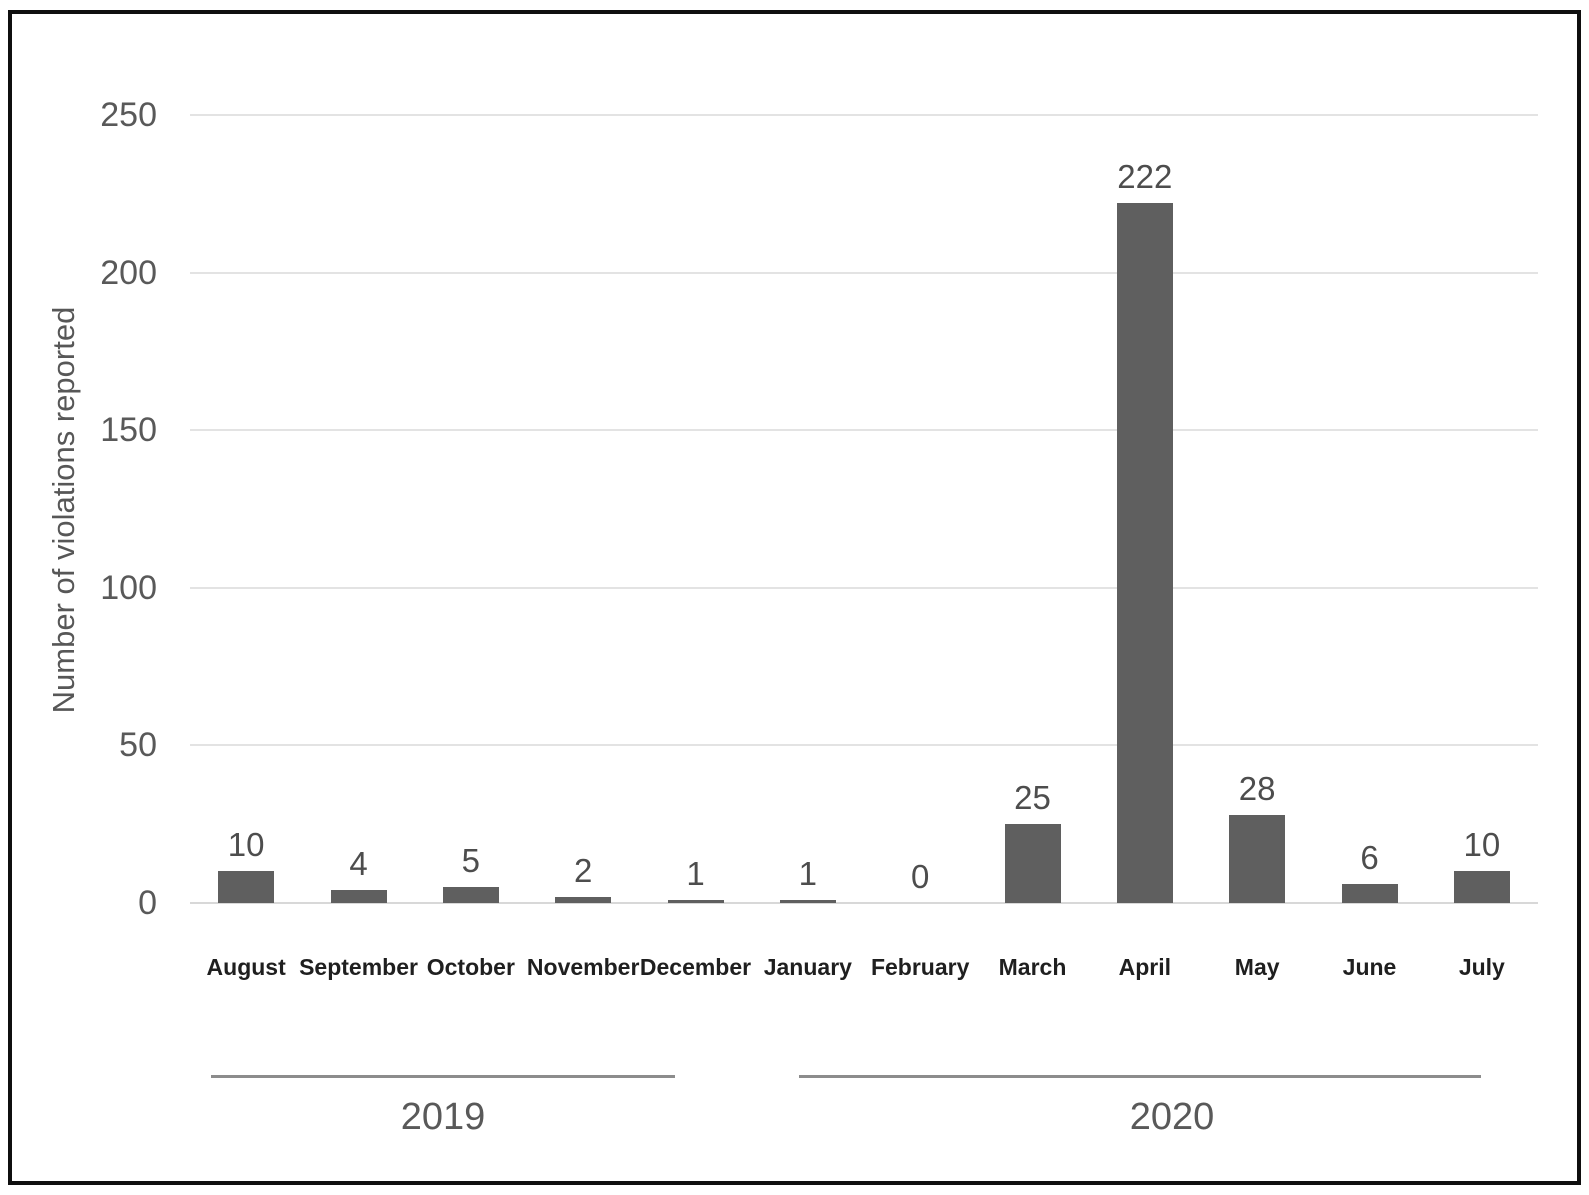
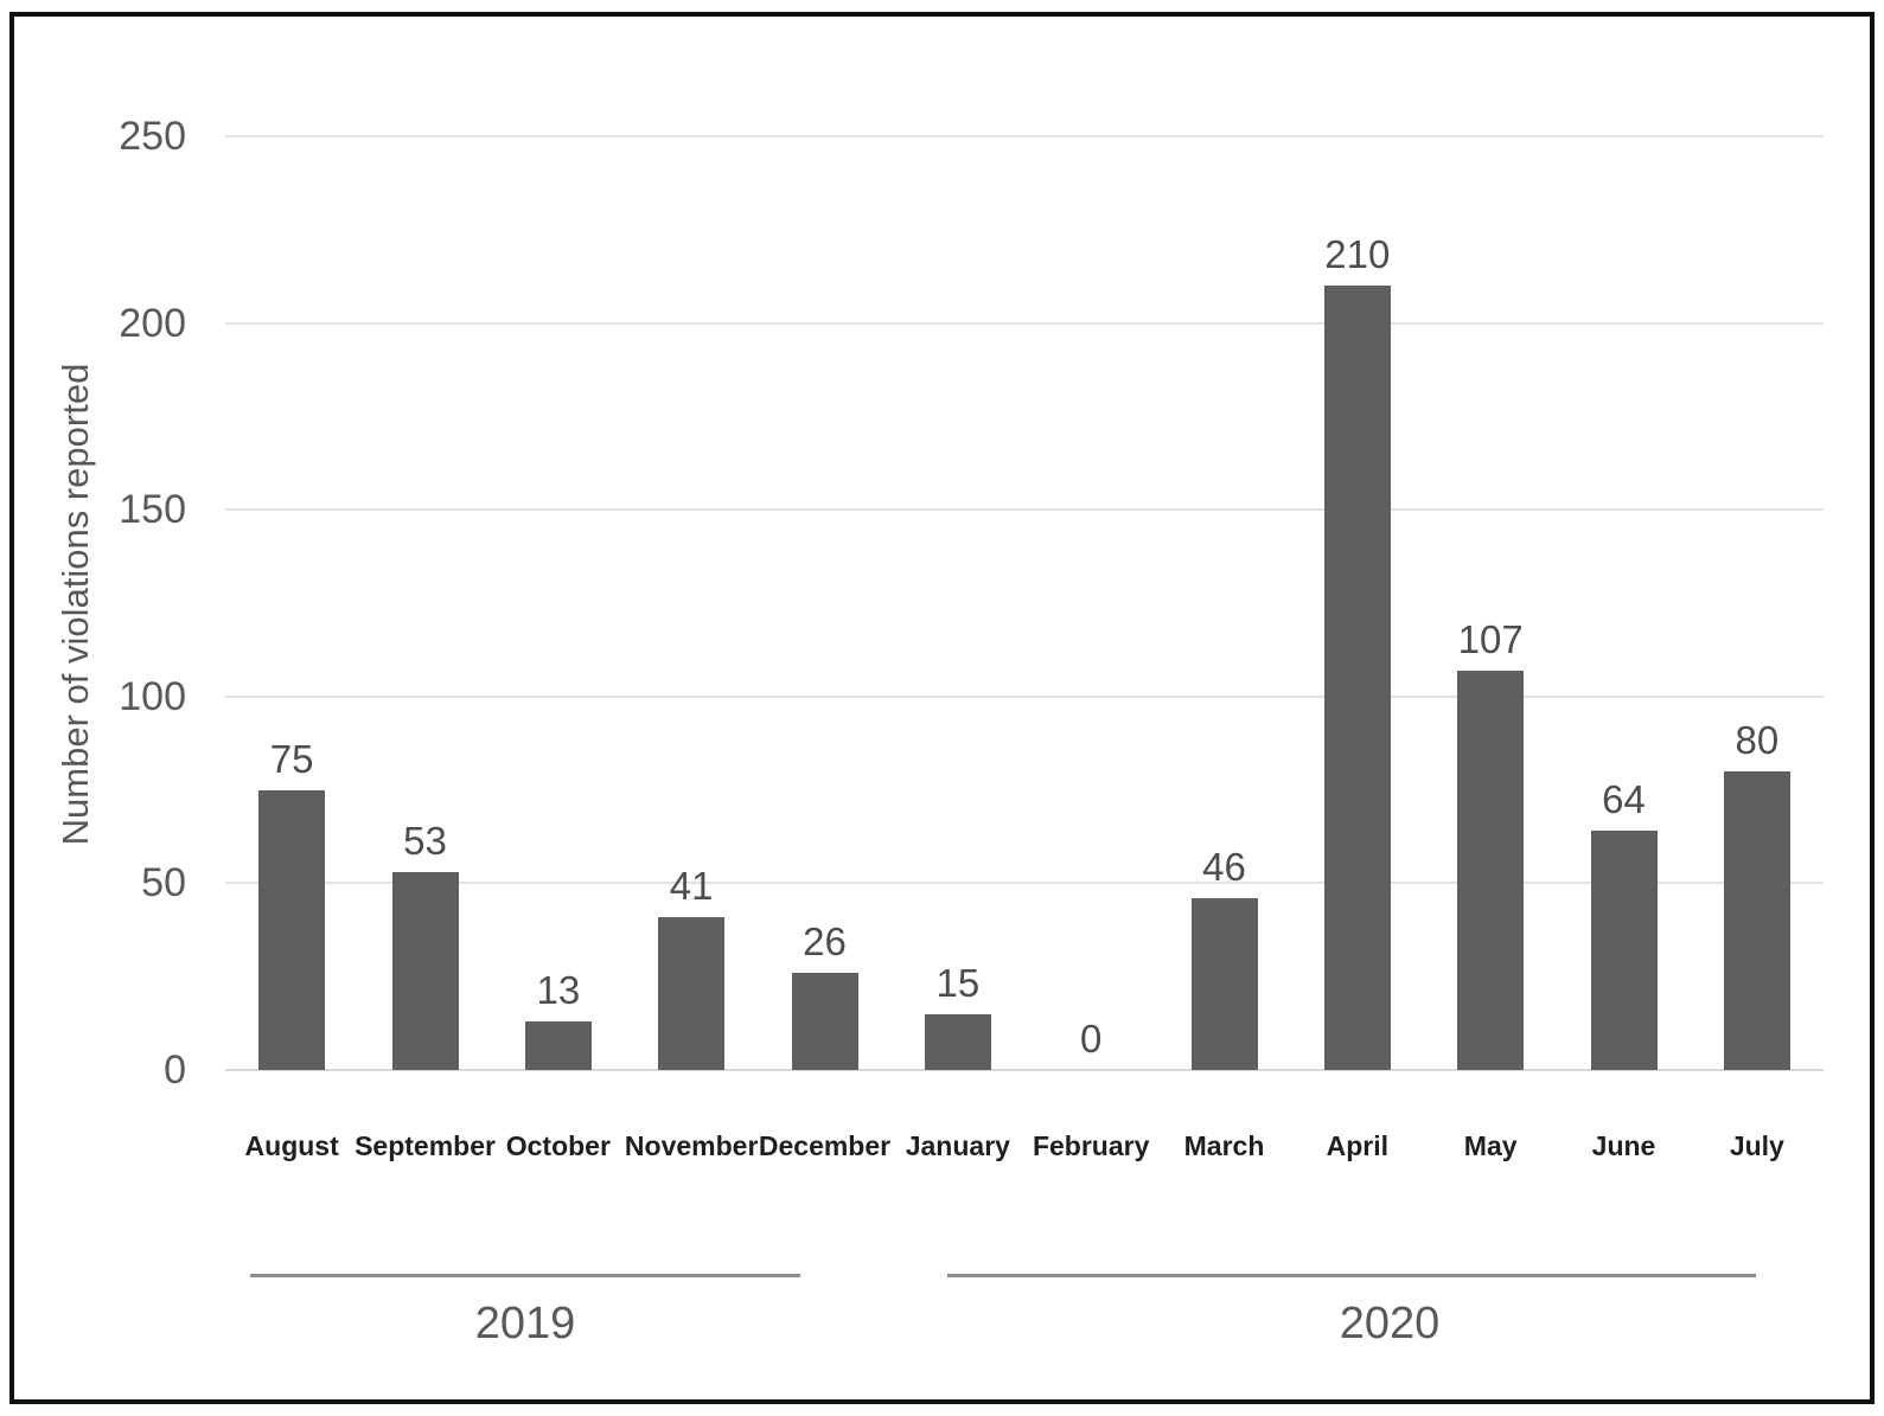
August: 10 -> 75
September: 4 -> 53
October: 5 -> 13
November: 2 -> 41
December: 1 -> 26
January: 1 -> 15
March: 25 -> 46
April: 222 -> 210
May: 28 -> 107
June: 6 -> 64
July: 10 -> 80
